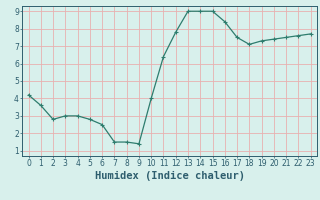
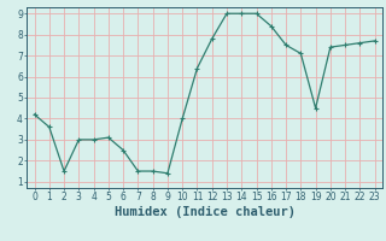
2: 2.8 -> 1.5
5: 2.8 -> 3.1
19: 7.3 -> 4.5
